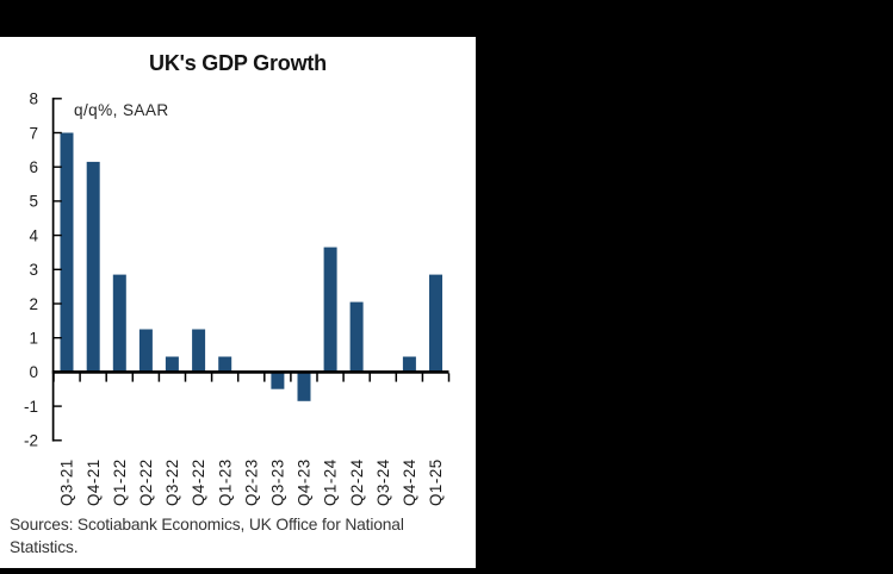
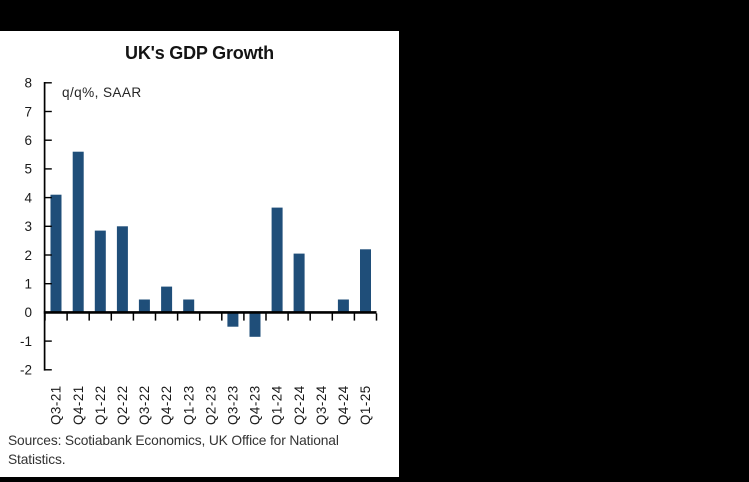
Q3-21: 7.0 -> 4.1
Q4-21: 6.2 -> 5.6
Q2-22: 1.2 -> 3.0
Q4-22: 1.2 -> 0.9
Q1-25: 2.9 -> 2.2
